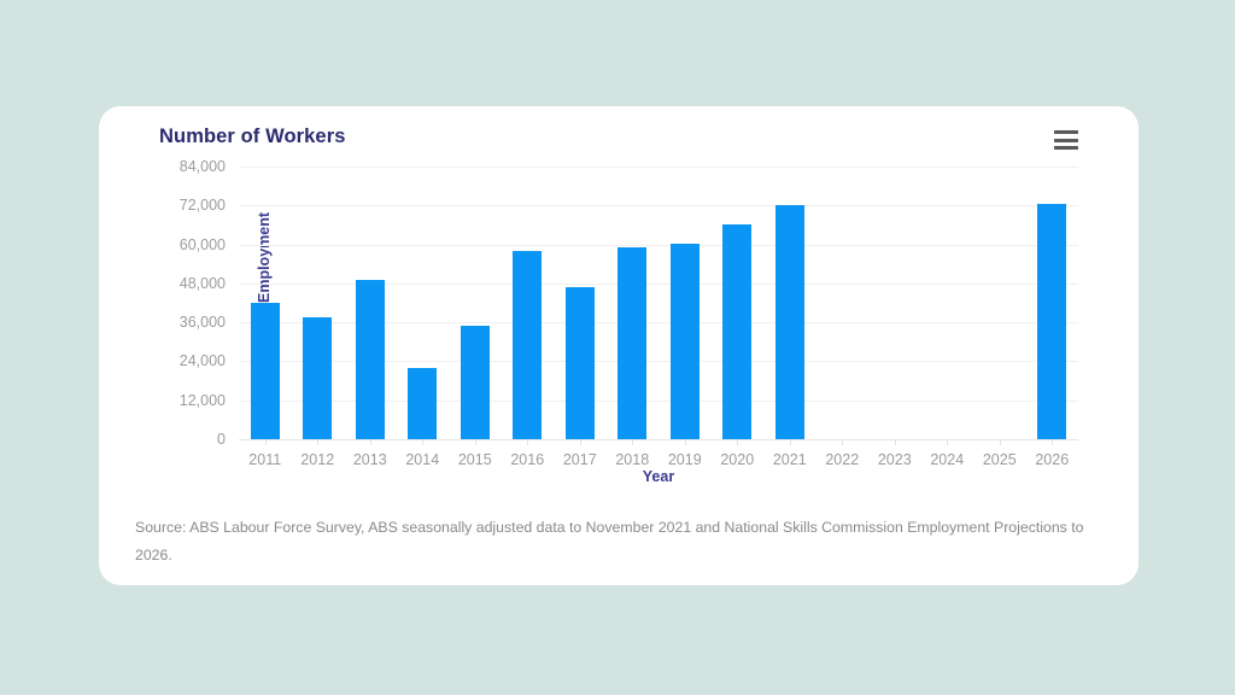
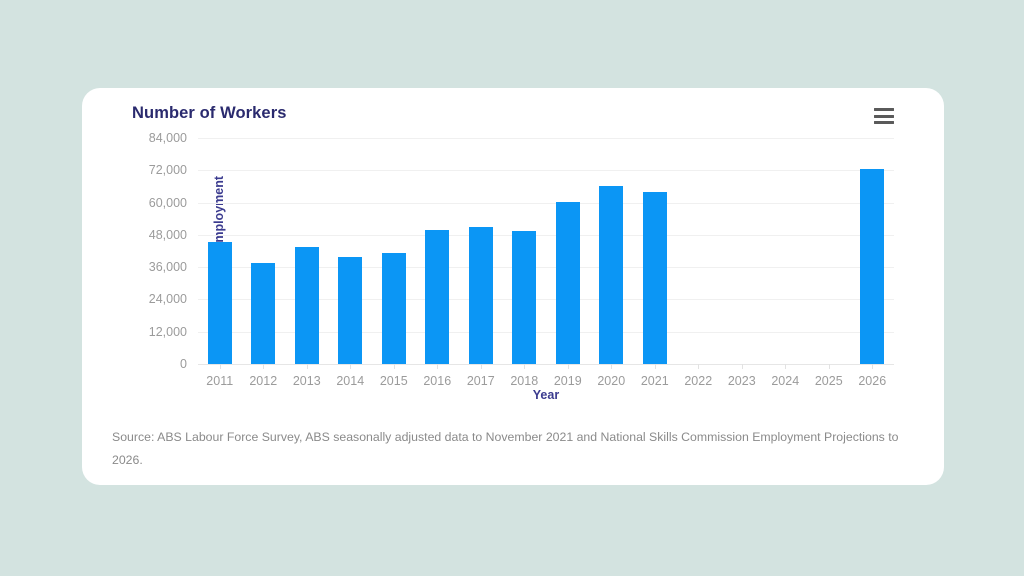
2011: 42000 -> 45000
2013: 49000 -> 44000
2014: 22000 -> 40000
2015: 35000 -> 41000
2016: 58000 -> 50000
2017: 47000 -> 51000
2018: 59000 -> 50000
2021: 72000 -> 64000
